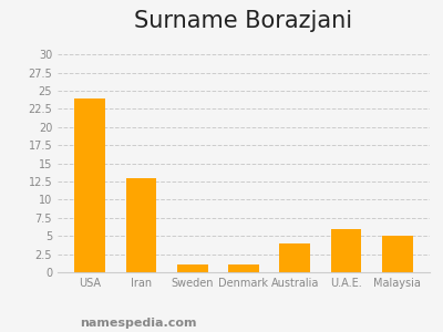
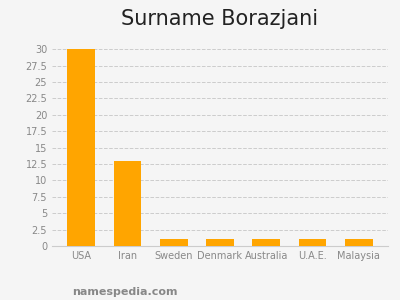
USA: 24 -> 30
Australia: 4 -> 1
U.A.E.: 6 -> 1
Malaysia: 5 -> 1
